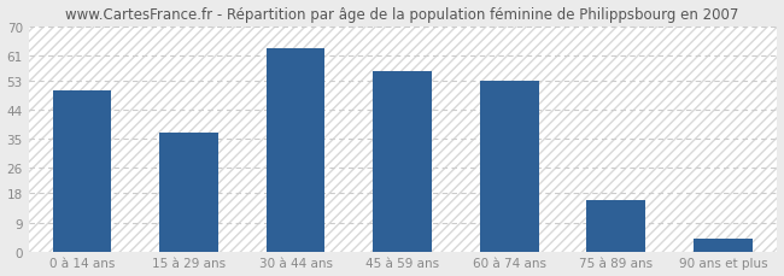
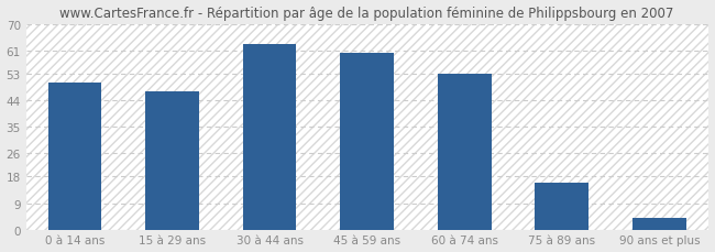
15 à 29 ans: 37 -> 47
45 à 59 ans: 56 -> 60
